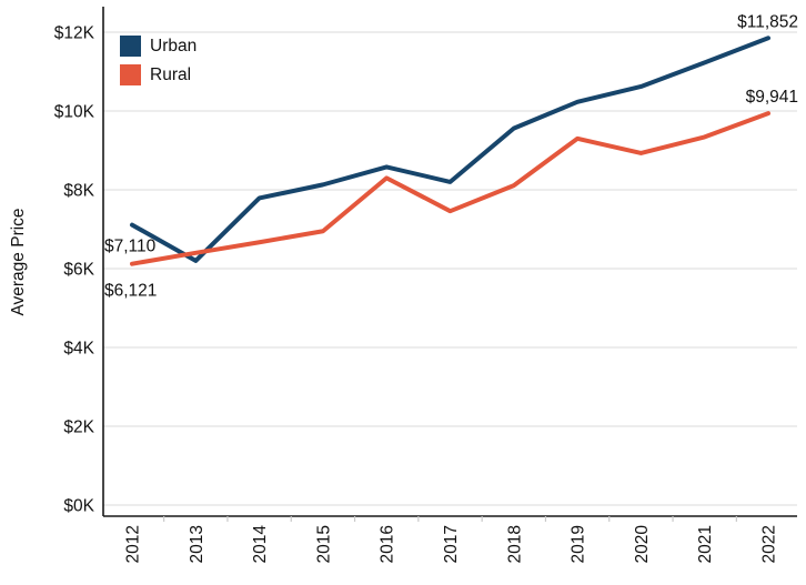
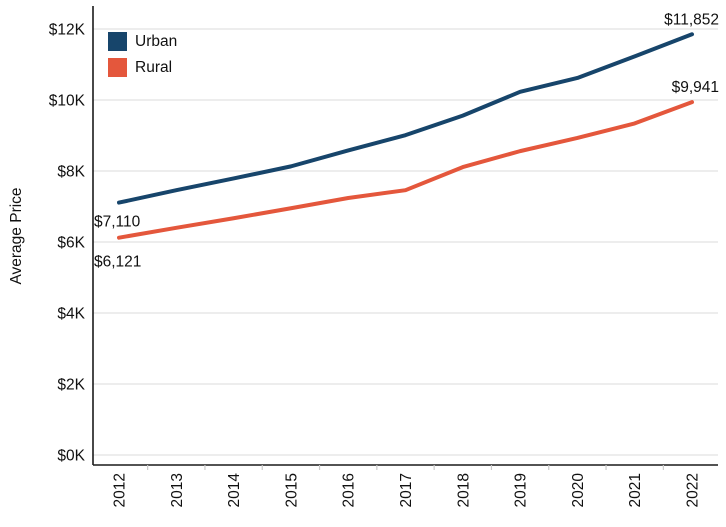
Urban/2013: $6.2K -> $7.5K
Rural/2016: $8.3K -> $7.2K
Urban/2017: $8.2K -> $9.0K
Rural/2019: $9.3K -> $8.6K
